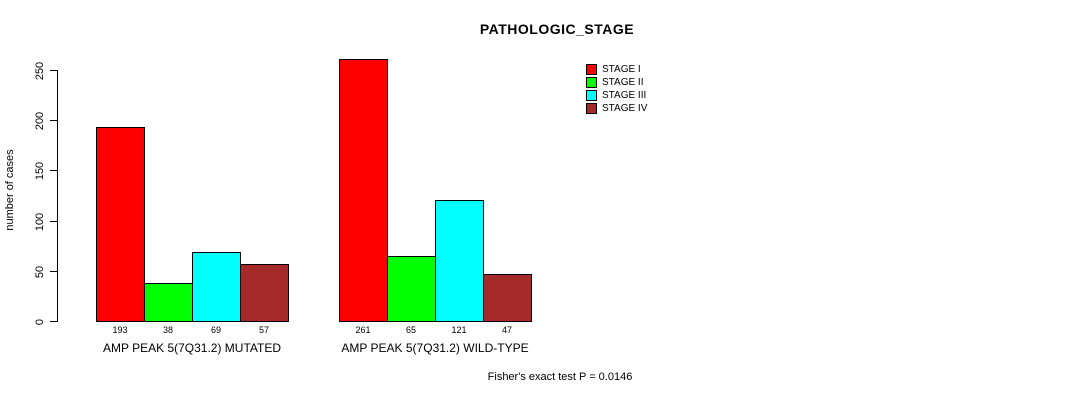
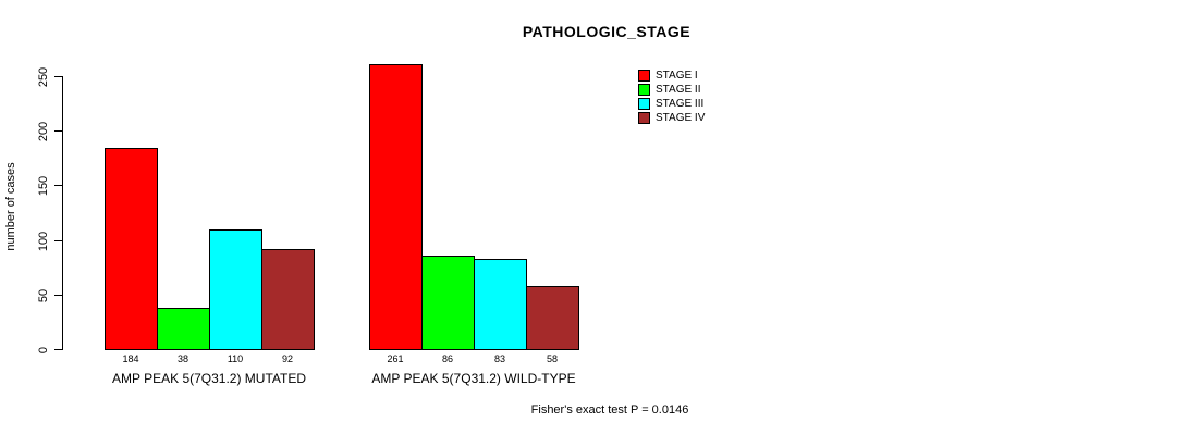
STAGE I/AMP PEAK 5(7Q31.2) MUTATED: 193 -> 184
STAGE III/AMP PEAK 5(7Q31.2) MUTATED: 69 -> 110
STAGE IV/AMP PEAK 5(7Q31.2) MUTATED: 57 -> 92
STAGE II/AMP PEAK 5(7Q31.2) WILD-TYPE: 65 -> 86
STAGE III/AMP PEAK 5(7Q31.2) WILD-TYPE: 121 -> 83
STAGE IV/AMP PEAK 5(7Q31.2) WILD-TYPE: 47 -> 58
